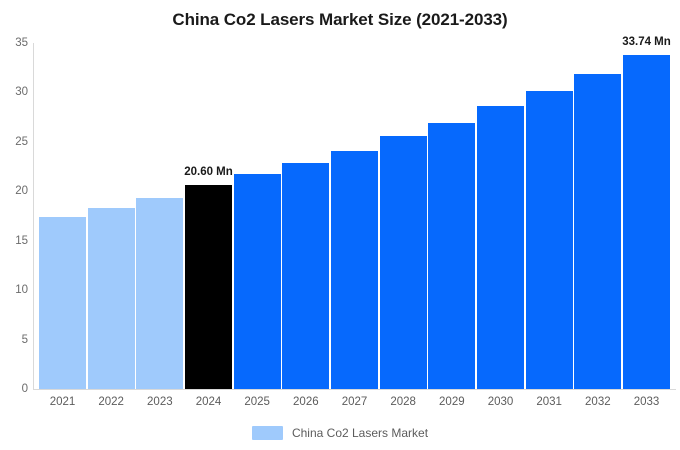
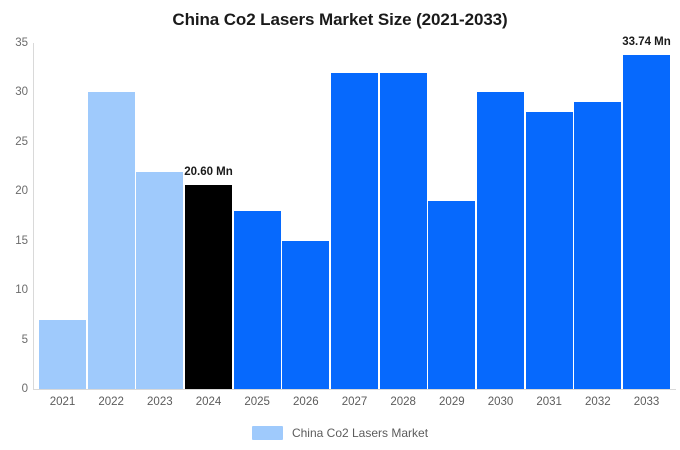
2021: 17 -> 7
2022: 18 -> 30
2023: 19 -> 22
2025: 22 -> 18
2026: 23 -> 15
2027: 24 -> 32
2028: 26 -> 32
2029: 27 -> 19
2030: 29 -> 30
2031: 30 -> 28
2032: 32 -> 29
